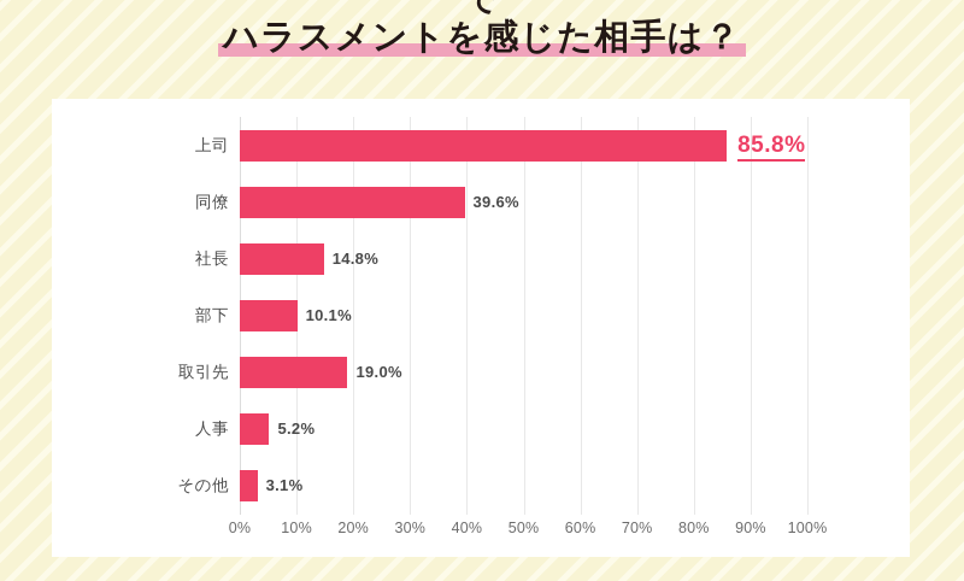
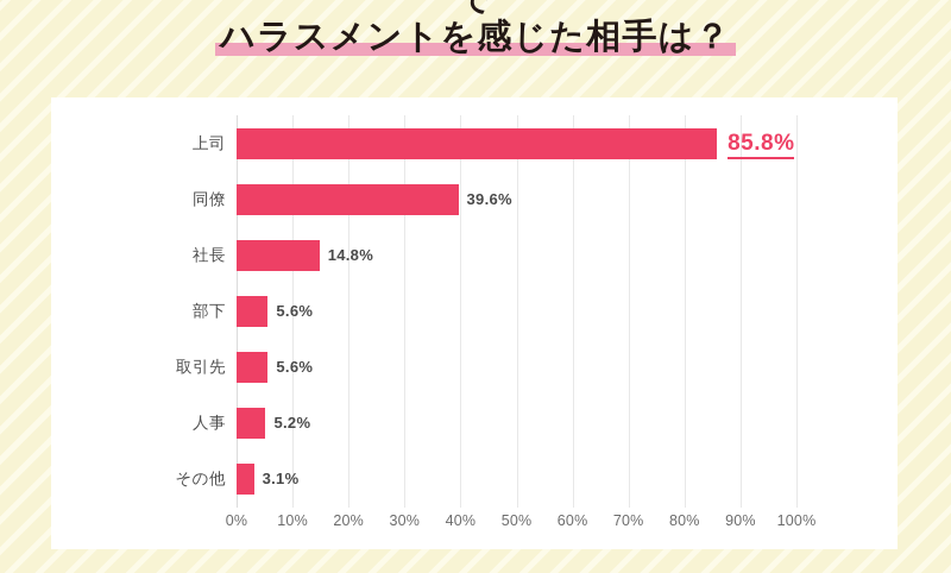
部下: 10.1% -> 5.6%
取引先: 19.0% -> 5.6%
